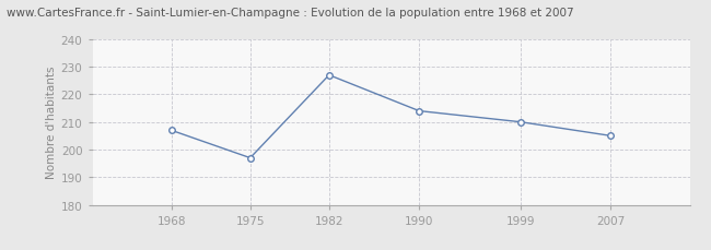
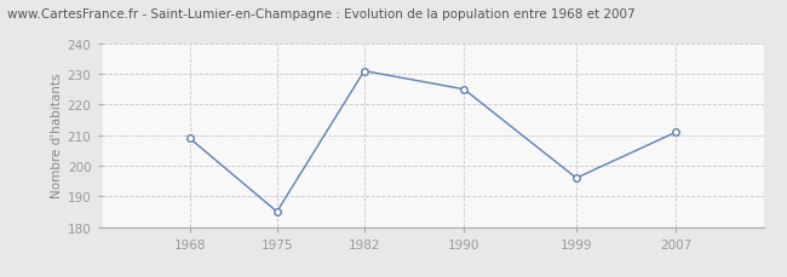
1968: 207 -> 209
1975: 197 -> 185
1982: 227 -> 231
1990: 214 -> 225
1999: 210 -> 196
2007: 205 -> 211
